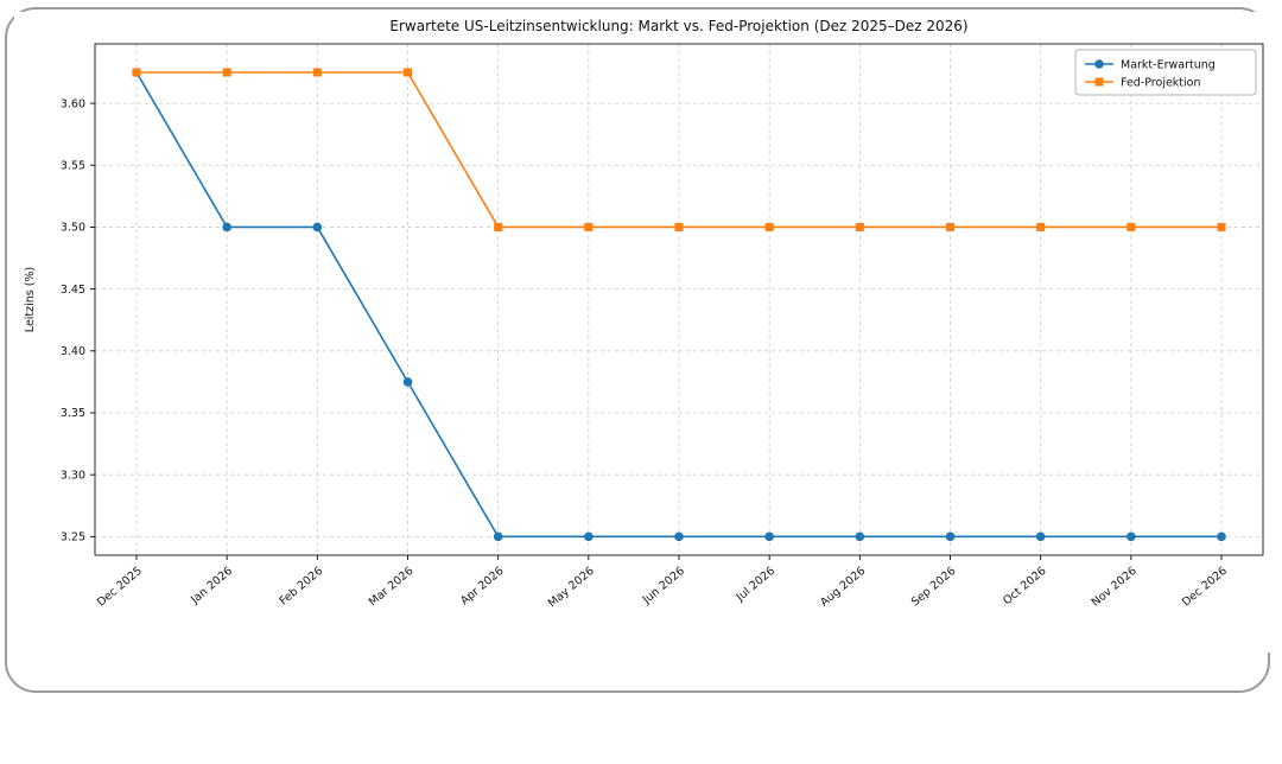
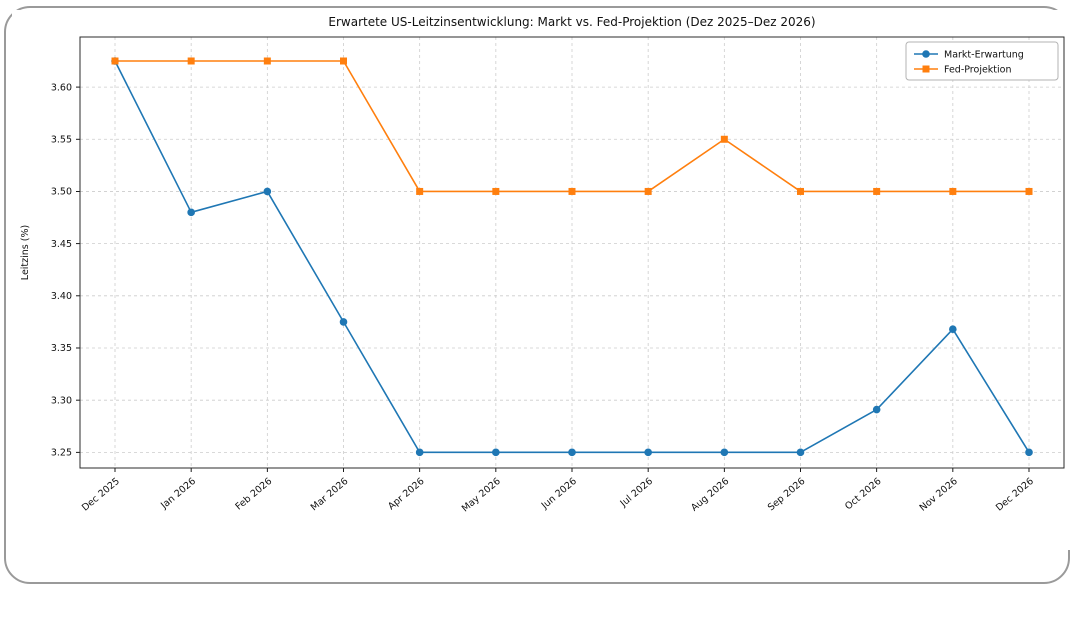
Markt-Erwartung/Jan 2026: 3.500 -> 3.480
Fed-Projektion/Aug 2026: 3.500 -> 3.550
Markt-Erwartung/Oct 2026: 3.250 -> 3.291
Markt-Erwartung/Nov 2026: 3.250 -> 3.368
